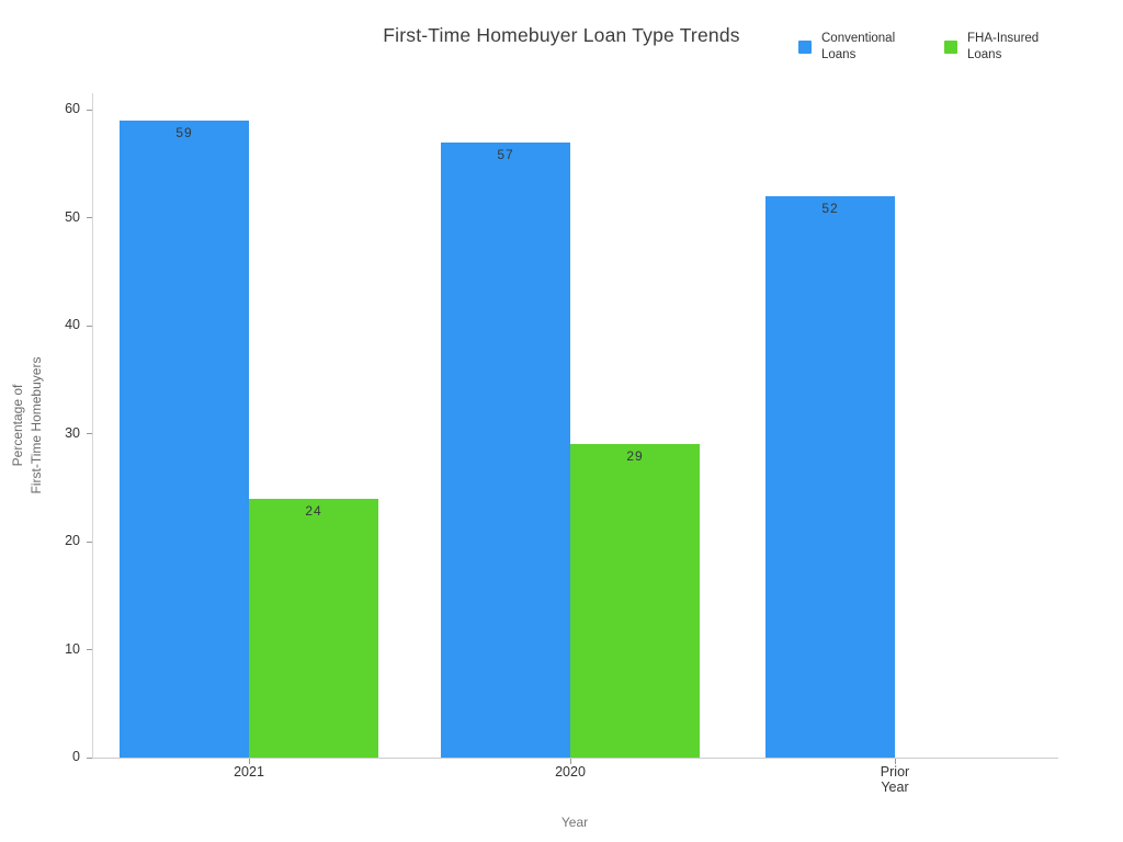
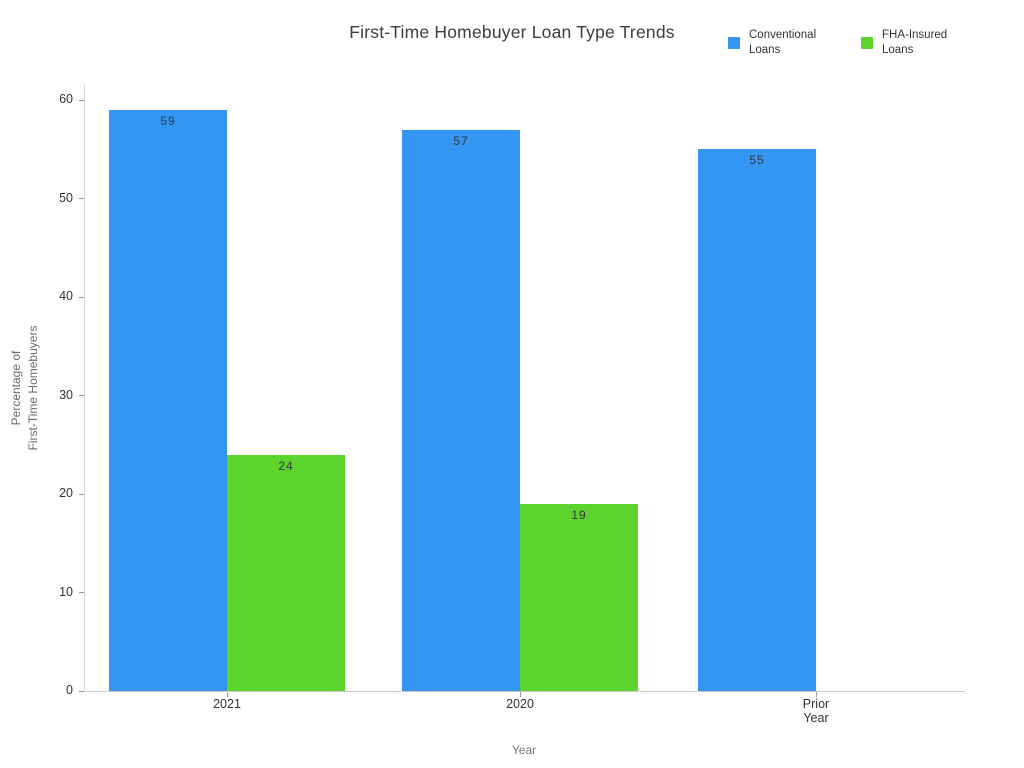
FHA-Insured Loans/2020: 29 -> 19
Conventional Loans/Prior Year: 52 -> 55
